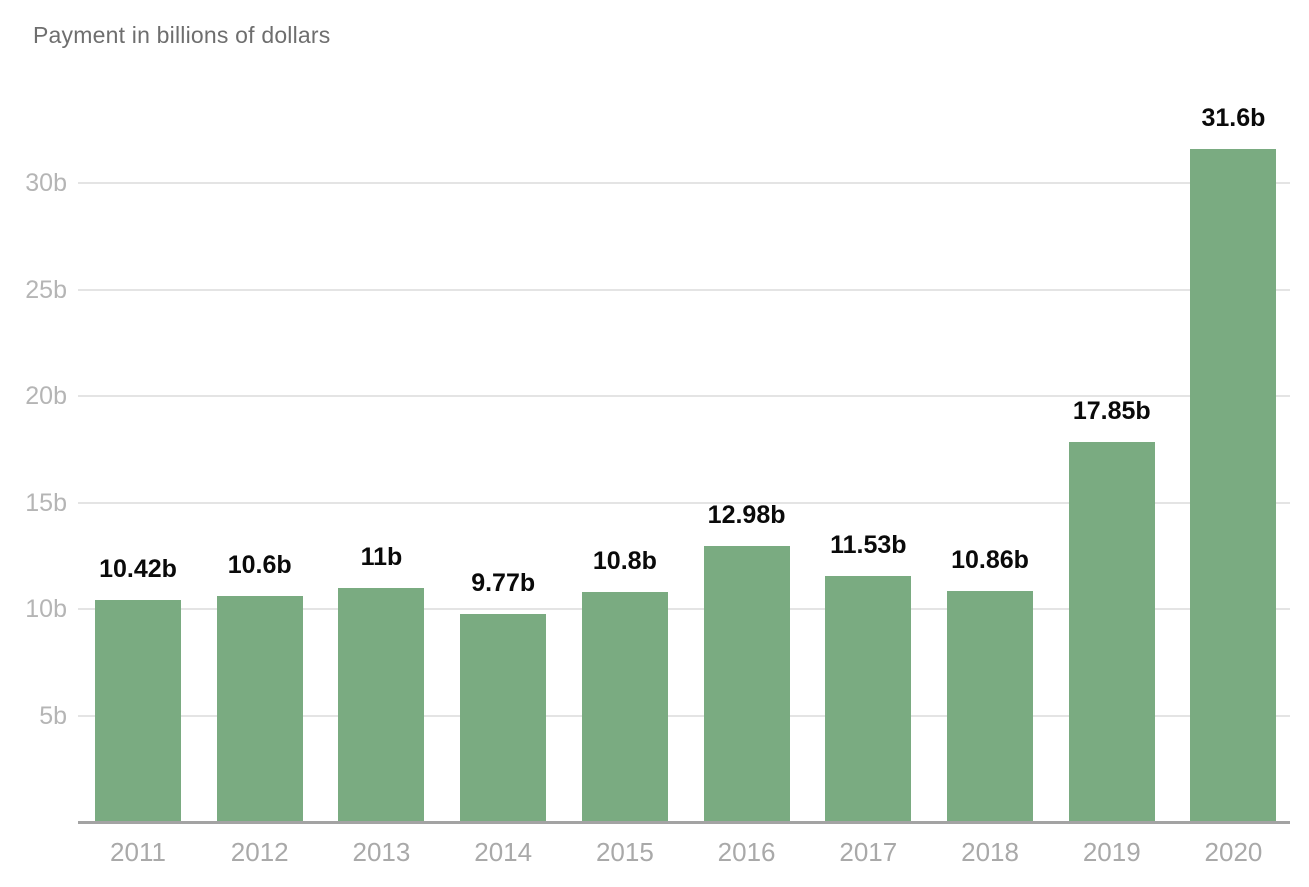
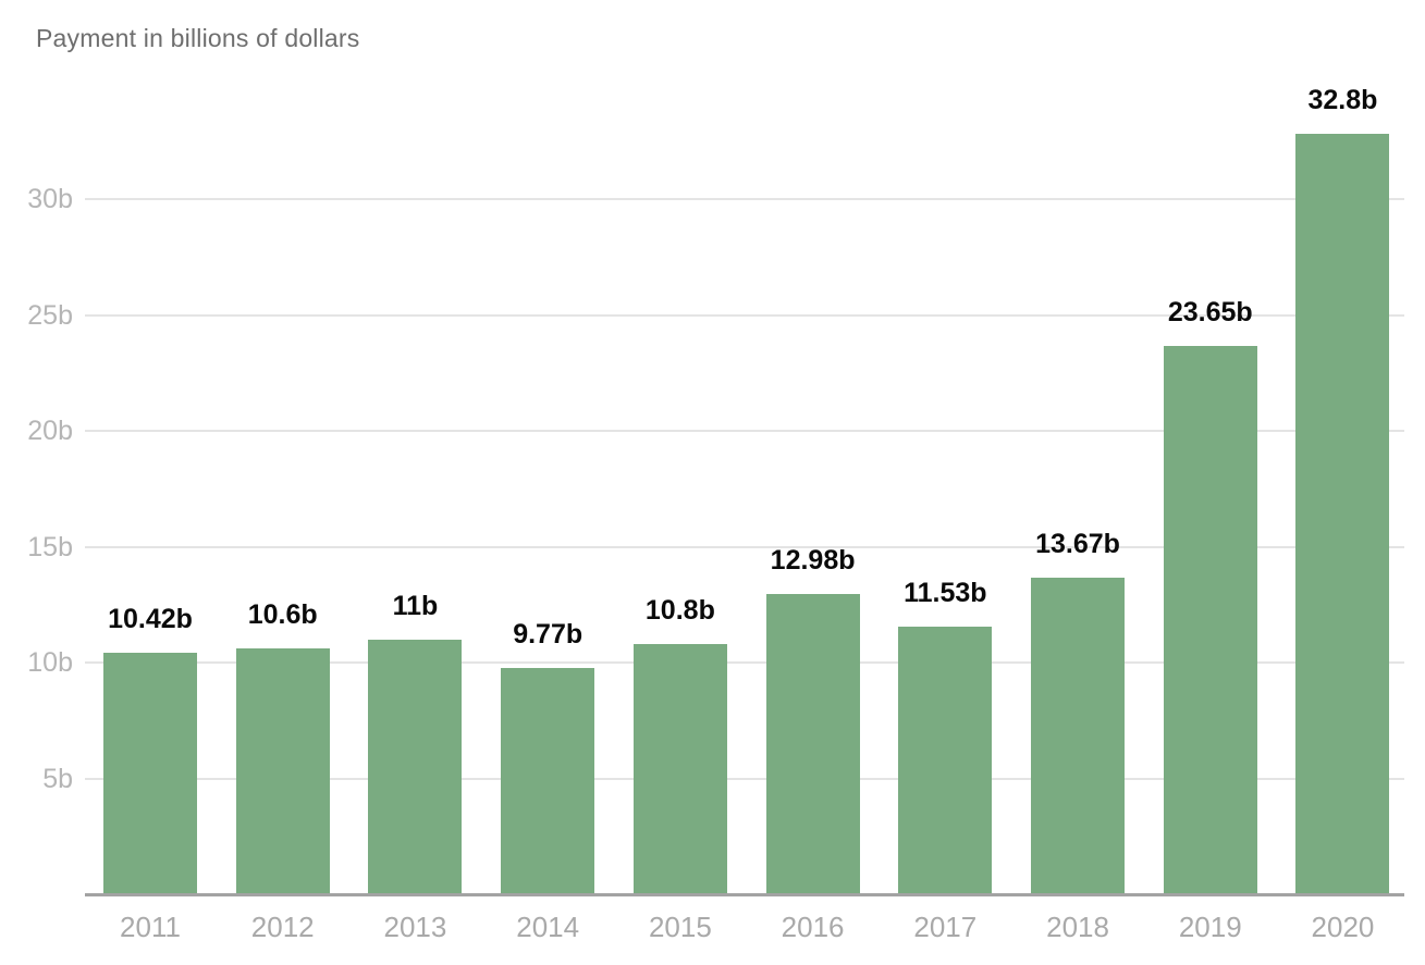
2018: 10.86b -> 13.67b
2019: 17.85b -> 23.65b
2020: 31.6b -> 32.8b
